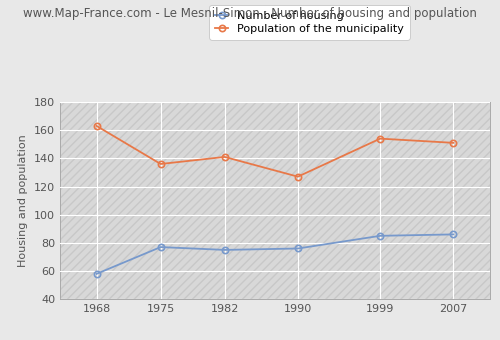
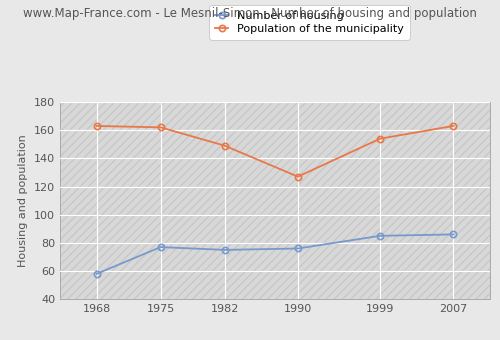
Population of the municipality/1975: 136 -> 162
Population of the municipality/1982: 141 -> 149
Population of the municipality/2007: 151 -> 163
